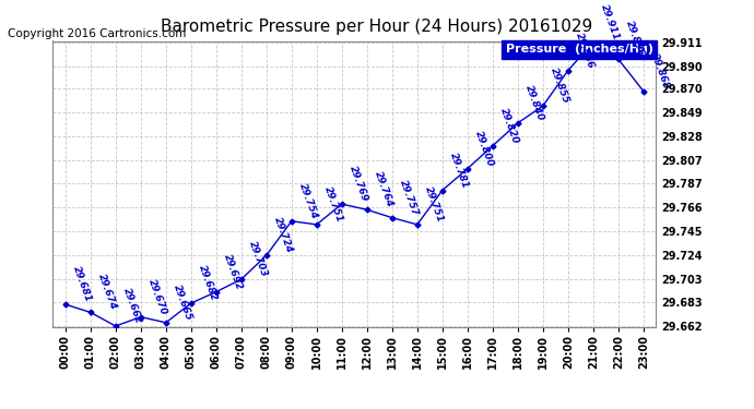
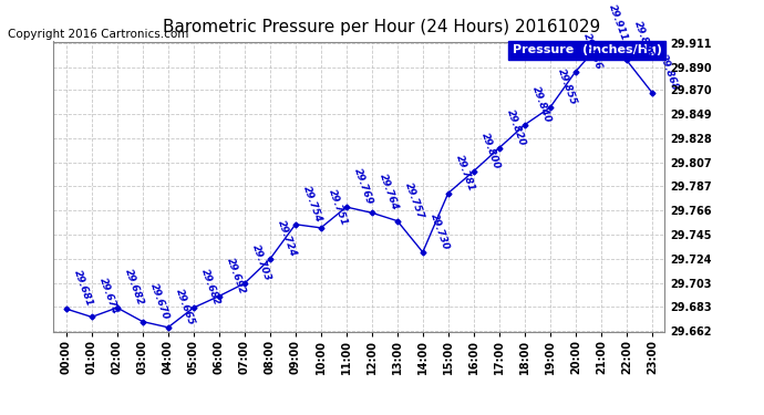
02:00: 29.662 -> 29.682
14:00: 29.751 -> 29.730
